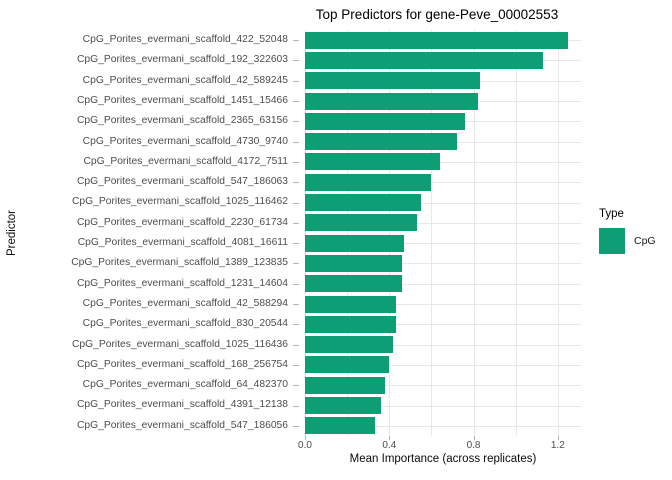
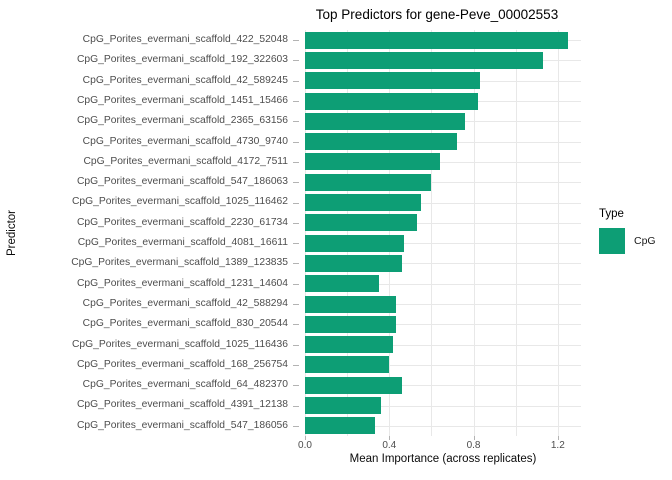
CpG_Porites_evermani_scaffold_1231_14604: 0.46 -> 0.35
CpG_Porites_evermani_scaffold_64_482370: 0.38 -> 0.46
